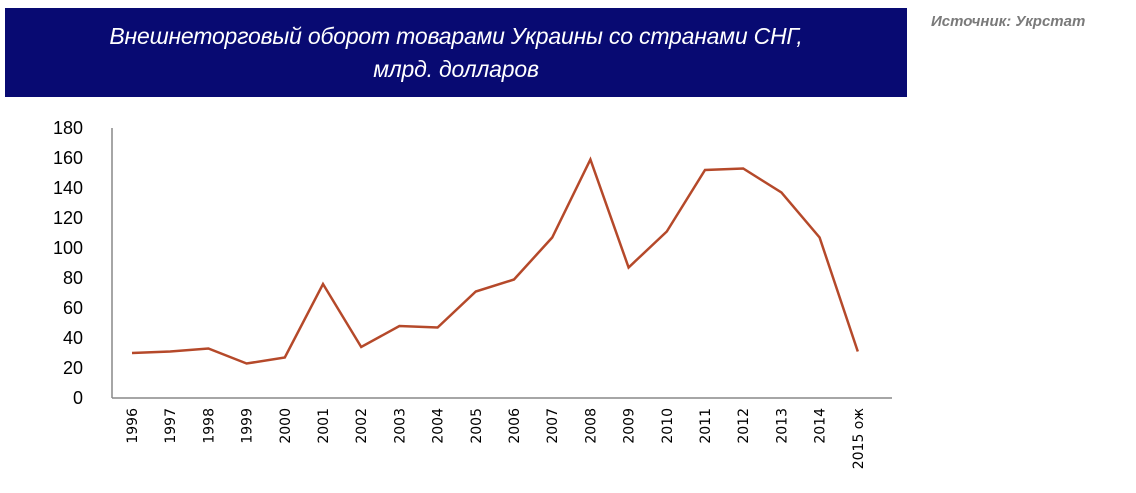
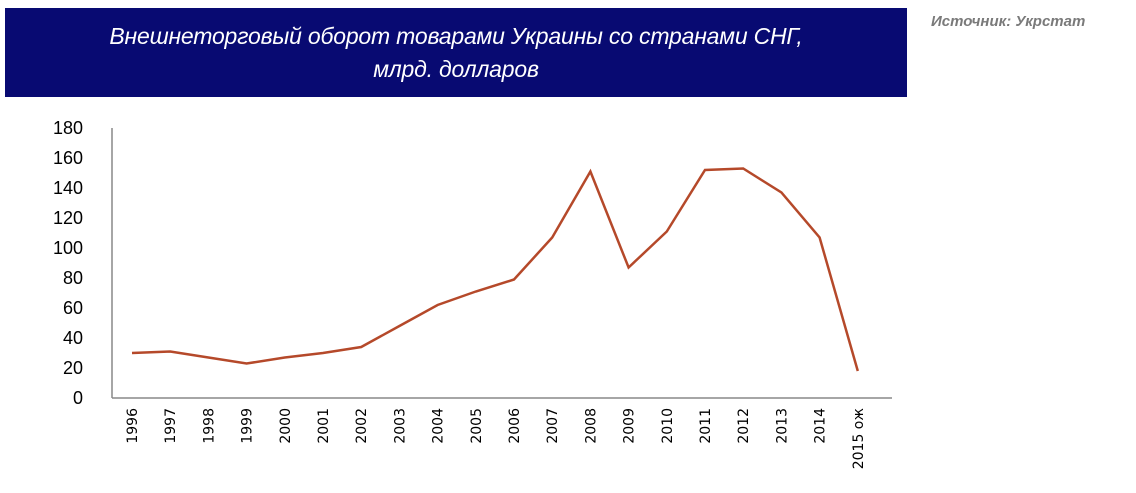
1998: 33 -> 27
2001: 76 -> 30
2004: 47 -> 62
2008: 159 -> 151
2015 ож: 31 -> 18
